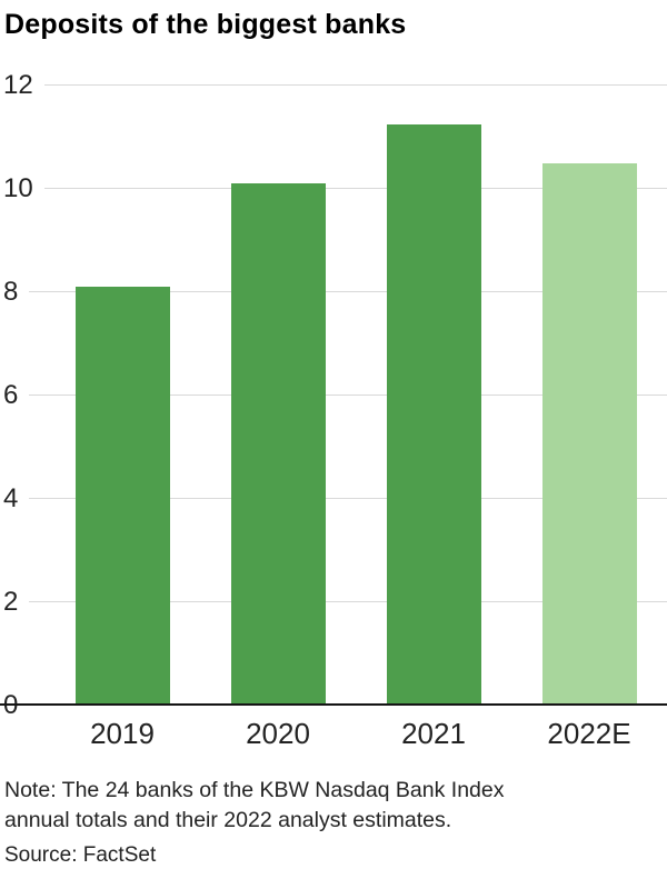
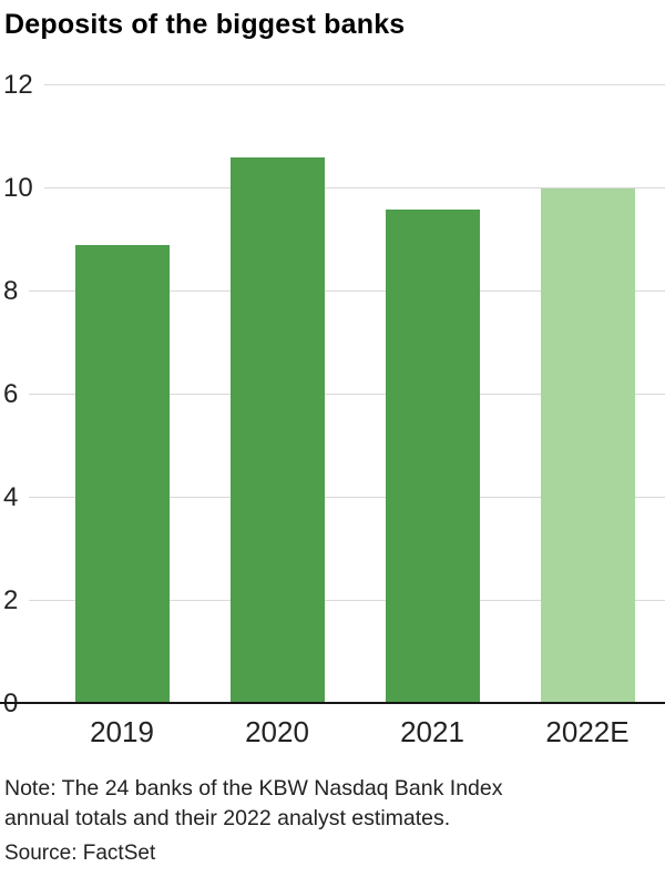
2019: 8.1 -> 8.9
2020: 10.1 -> 10.6
2021: 11.2 -> 9.6
2022E: 10.5 -> 10.0
